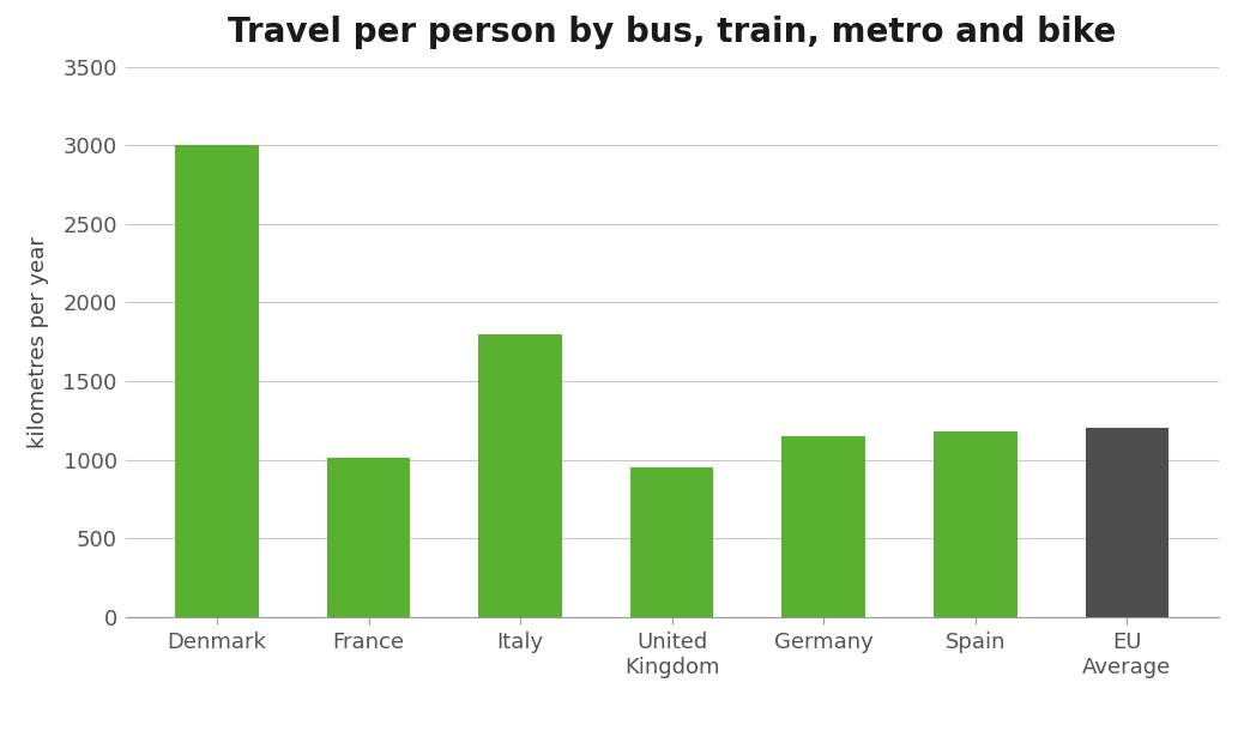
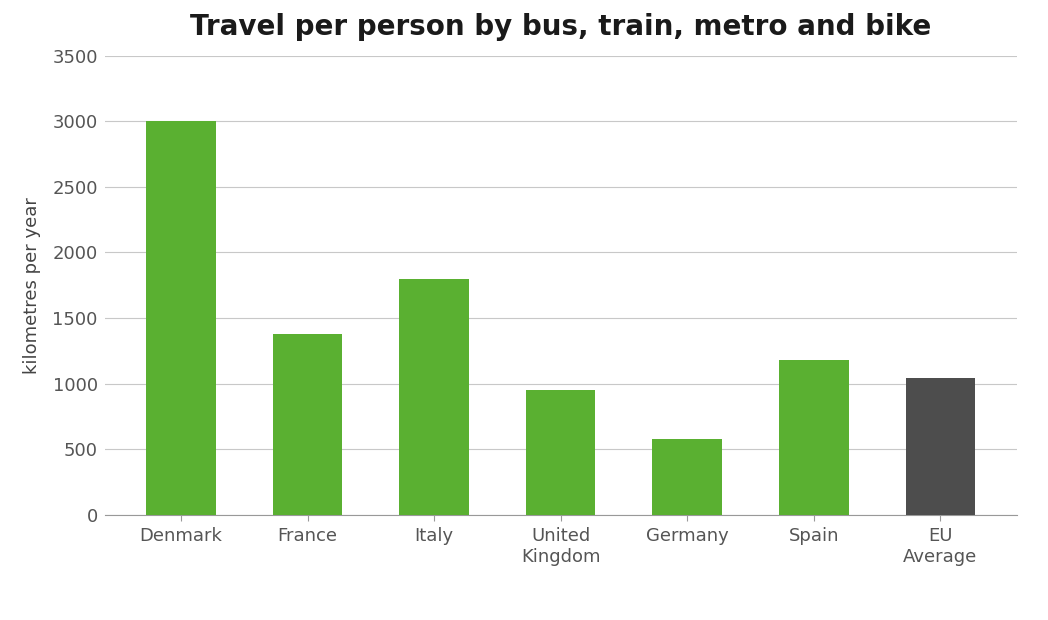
France: 1010 -> 1380
Germany: 1150 -> 580
EU Average: 1200 -> 1040
